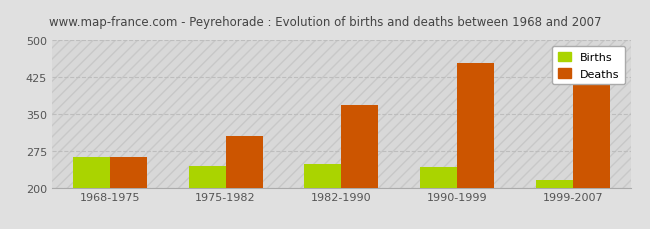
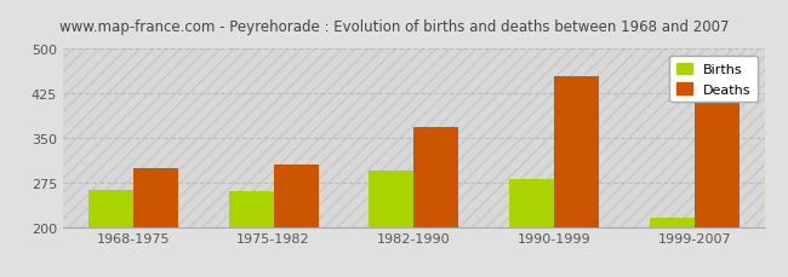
Deaths/1968-1975: 262 -> 300
Births/1975-1982: 245 -> 260
Births/1982-1990: 248 -> 295
Births/1990-1999: 243 -> 280
